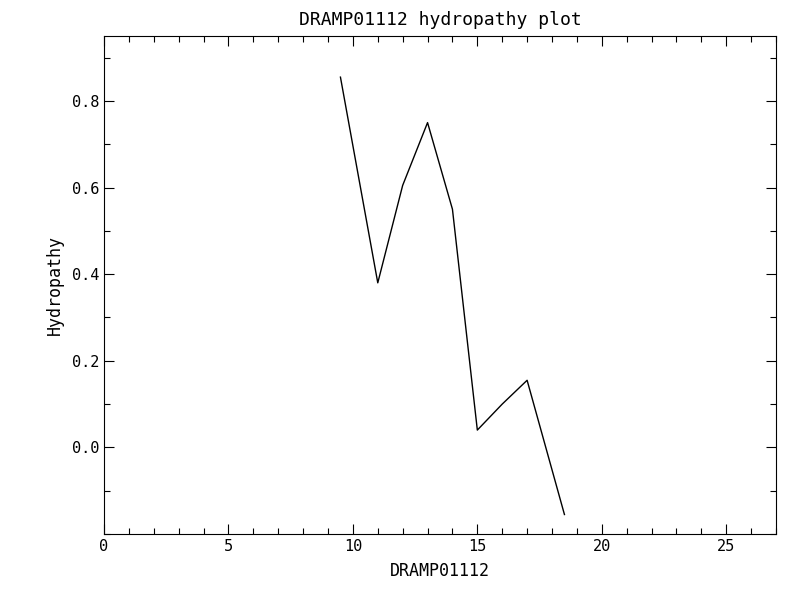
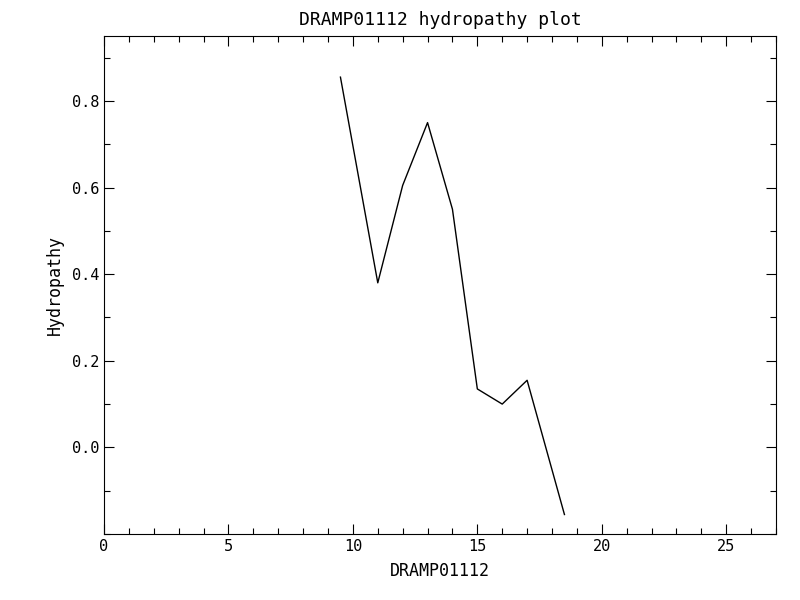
15: 0.040 -> 0.135
